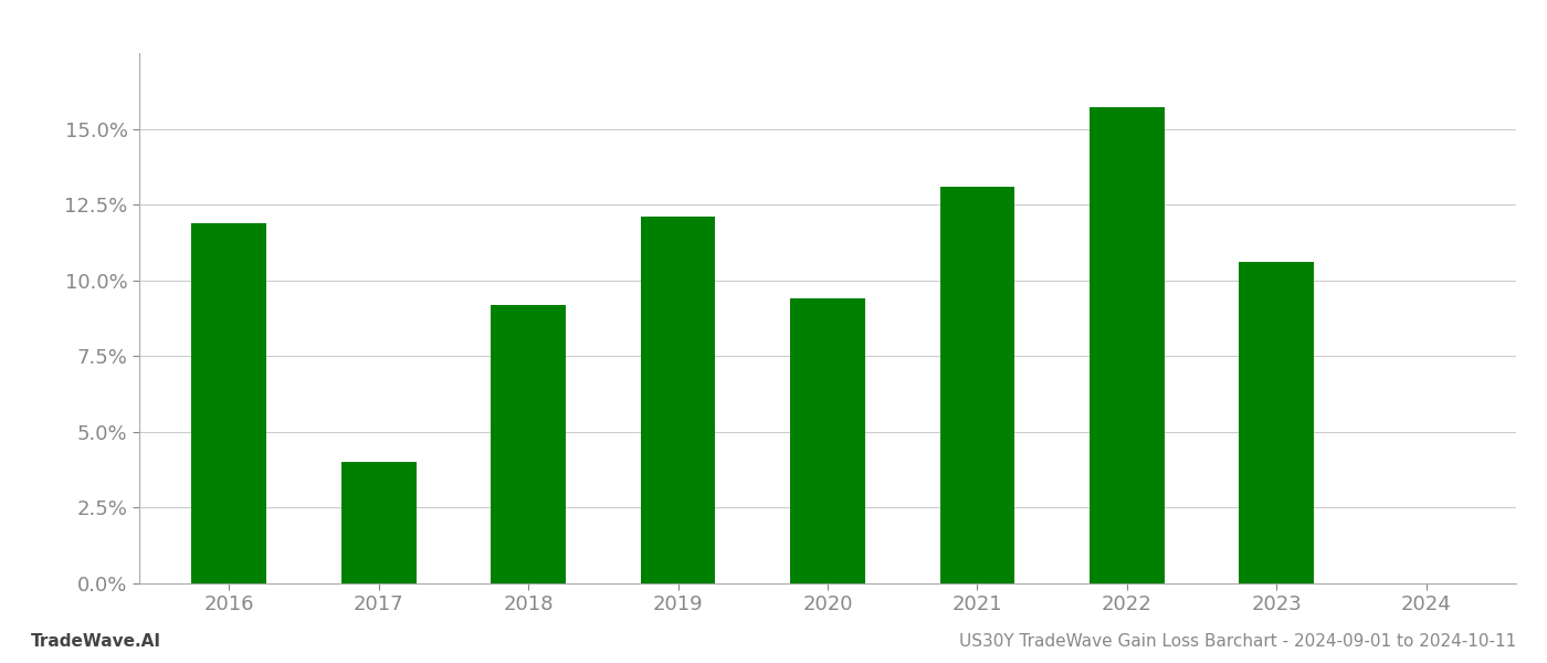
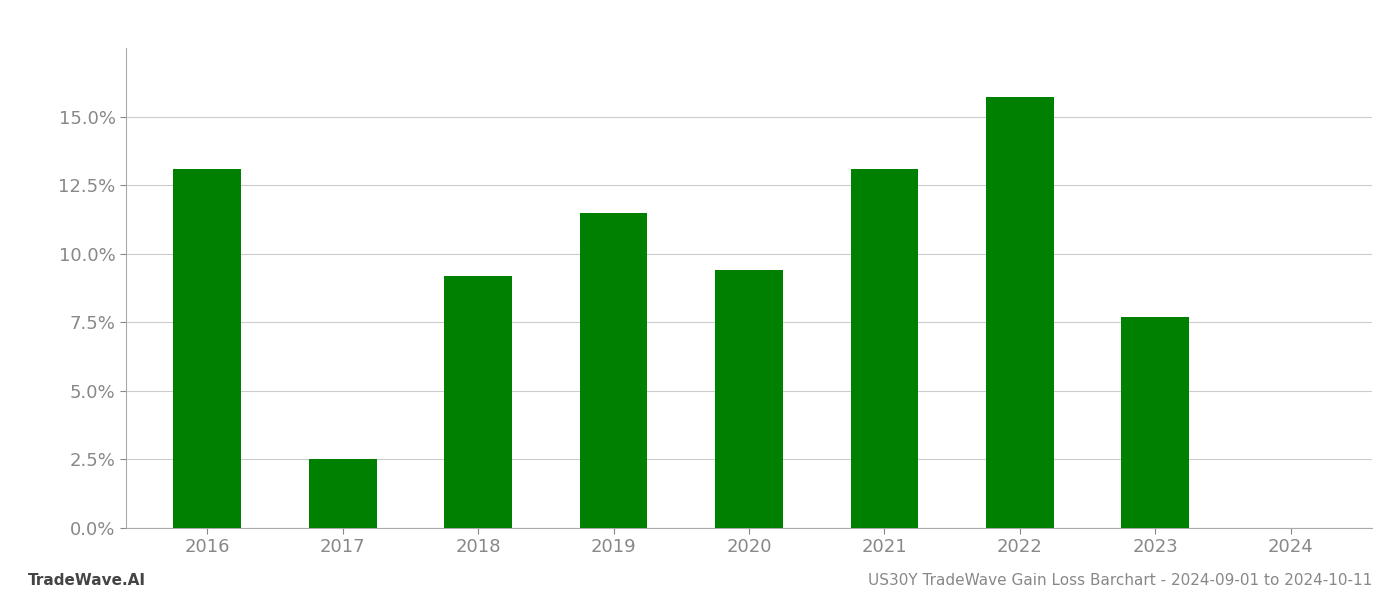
2016: 11.9% -> 13.1%
2017: 4.0% -> 2.5%
2019: 12.1% -> 11.5%
2023: 10.6% -> 7.7%
